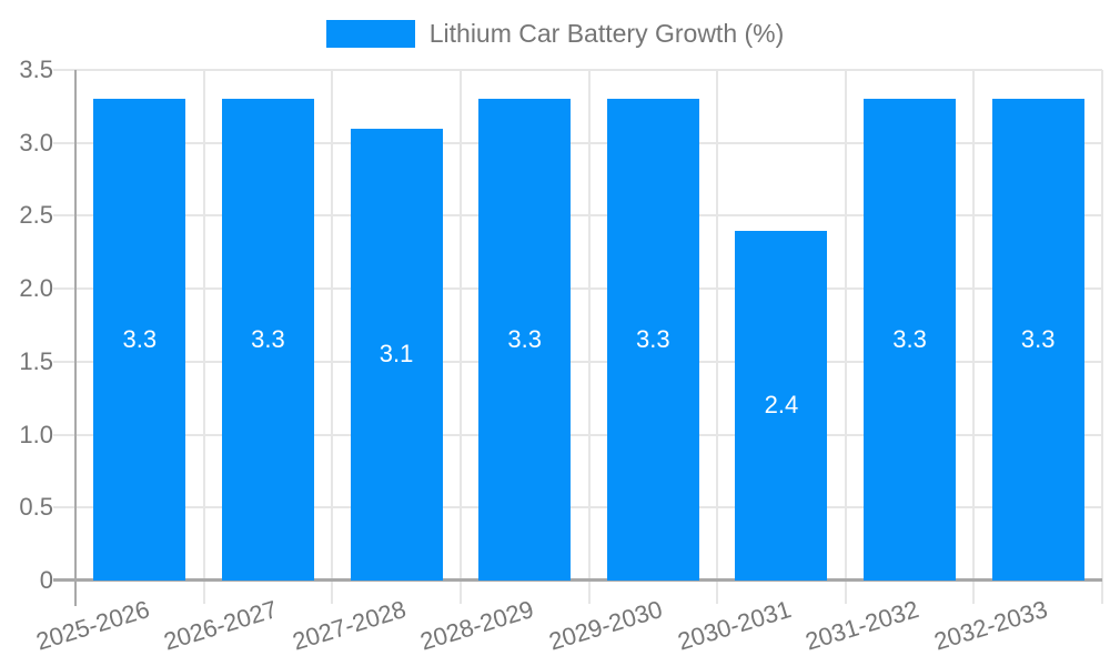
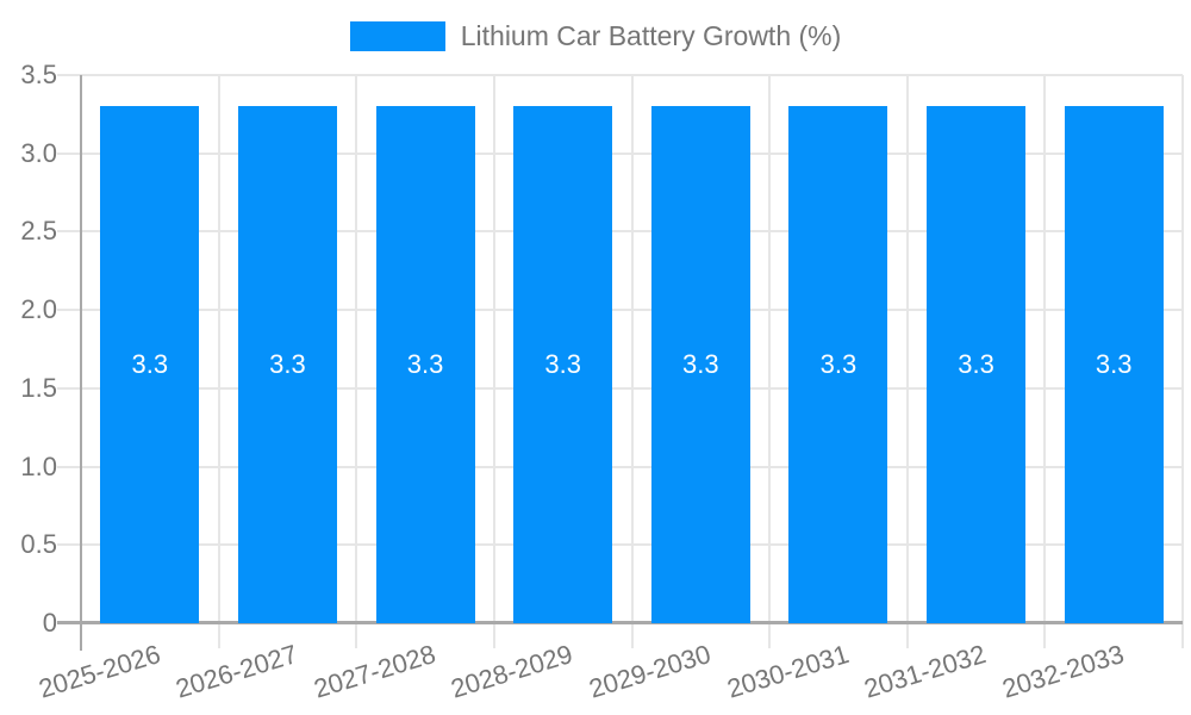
2027-2028: 3.1 -> 3.3
2030-2031: 2.4 -> 3.3
